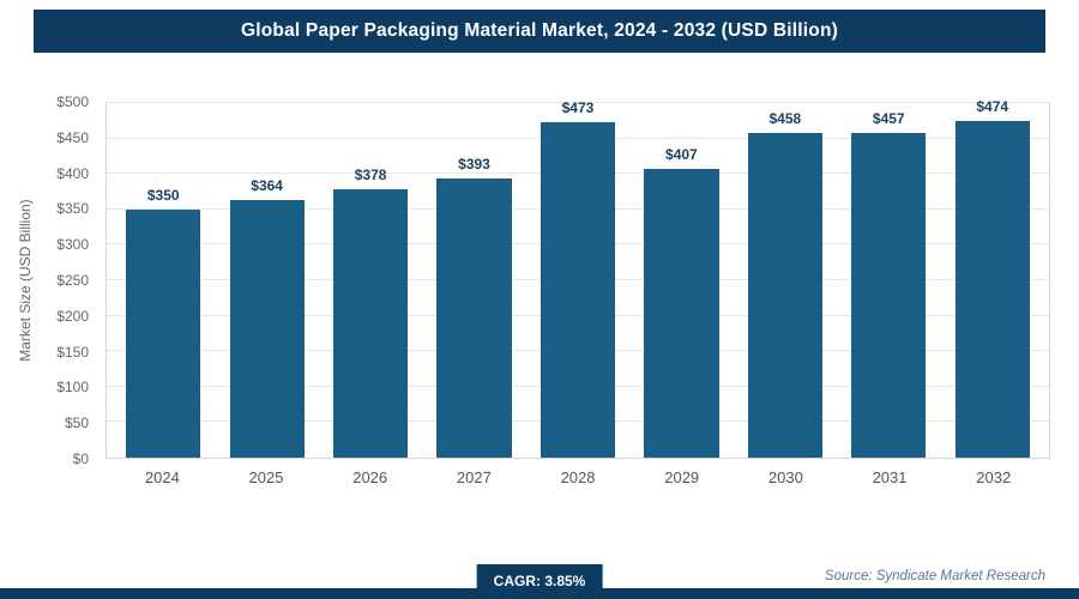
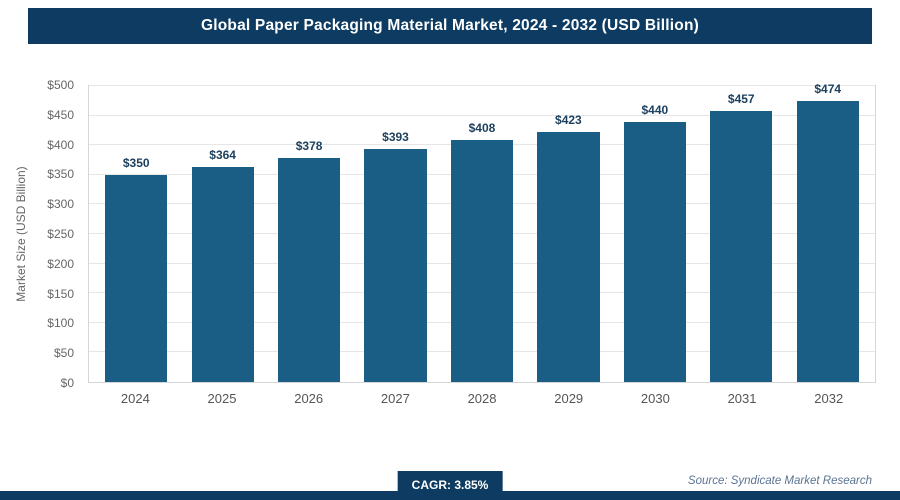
2028: $473 -> $408
2029: $407 -> $423
2030: $458 -> $440
